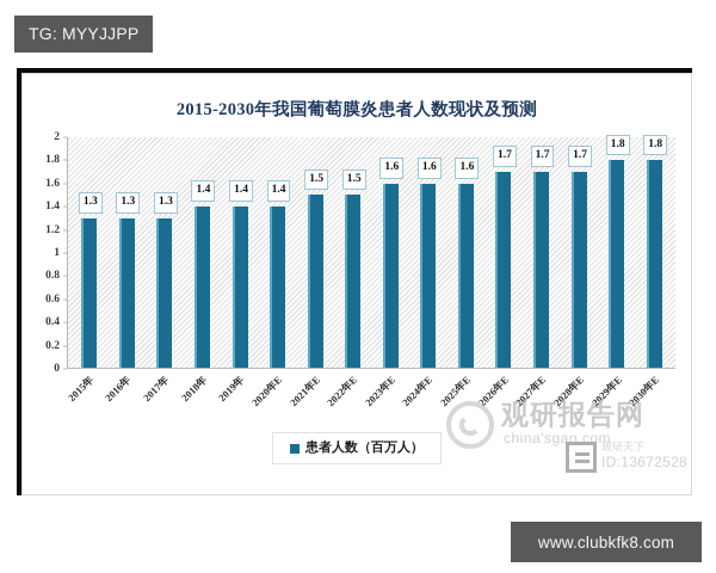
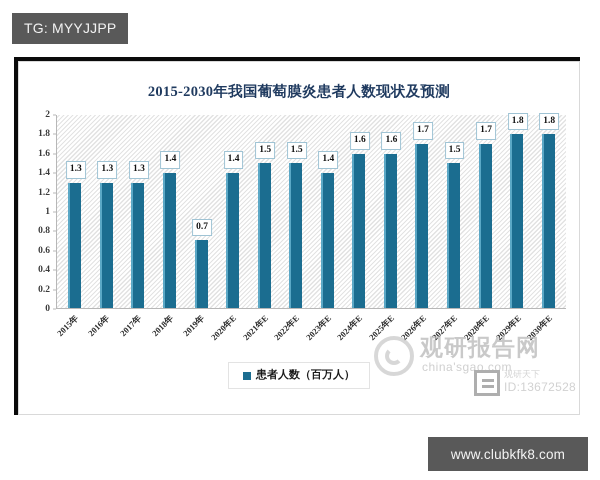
2019年: 1.4 -> 0.7
2023年E: 1.6 -> 1.4
2027年E: 1.7 -> 1.5
